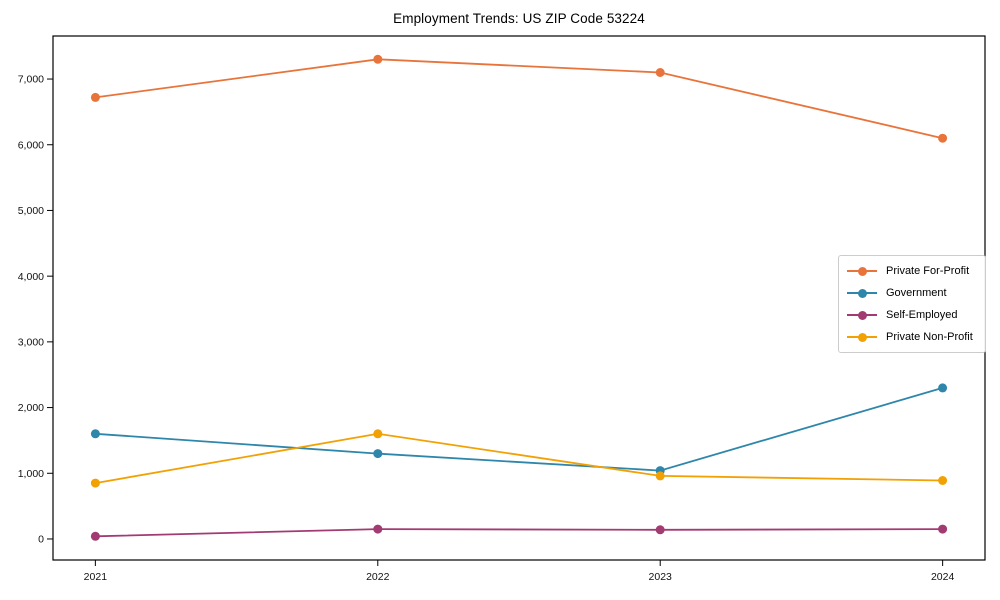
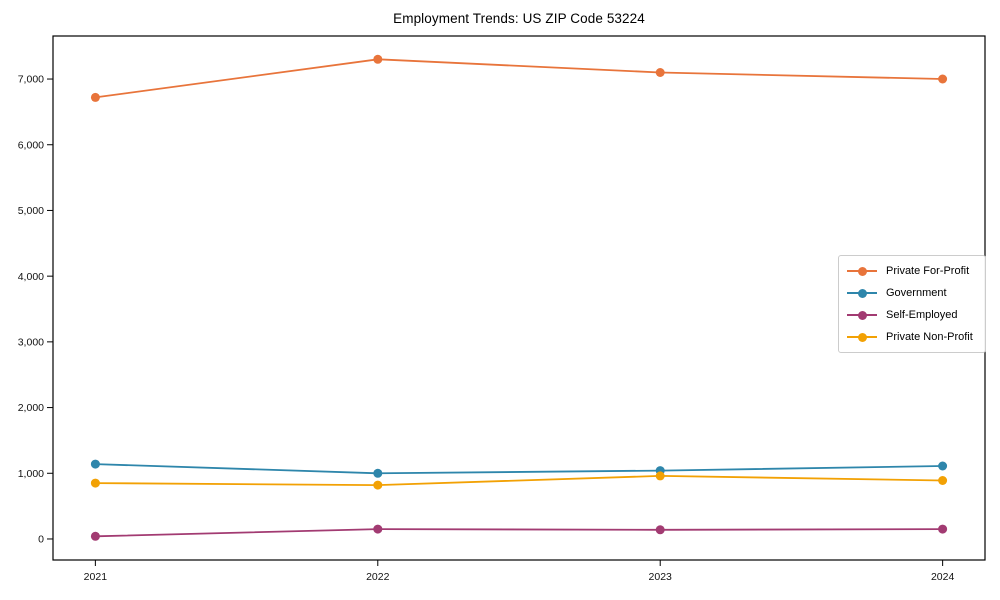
Government/2021: 1600 -> 1100
Government/2022: 1300 -> 1000
Private Non-Profit/2022: 1600 -> 800
Private For-Profit/2024: 6100 -> 7000
Government/2024: 2300 -> 1100
